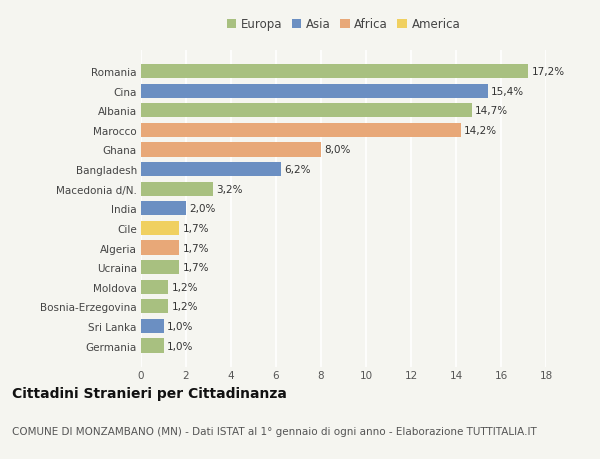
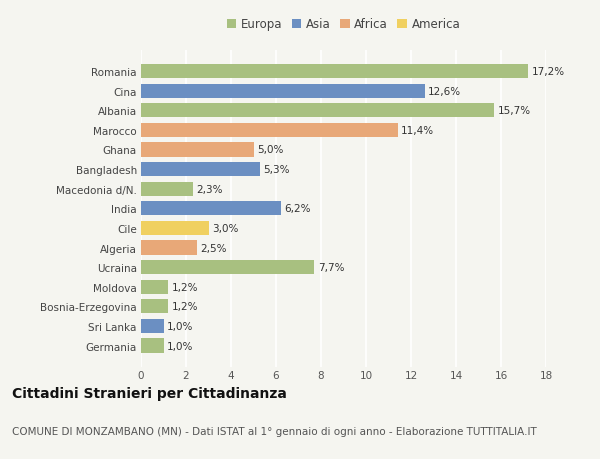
Cina: 15,4% -> 12,6%
Albania: 14,7% -> 15,7%
Marocco: 14,2% -> 11,4%
Ghana: 8,0% -> 5,0%
Bangladesh: 6,2% -> 5,3%
Macedonia d/N.: 3,2% -> 2,3%
India: 2,0% -> 6,2%
Cile: 1,7% -> 3,0%
Algeria: 1,7% -> 2,5%
Ucraina: 1,7% -> 7,7%
